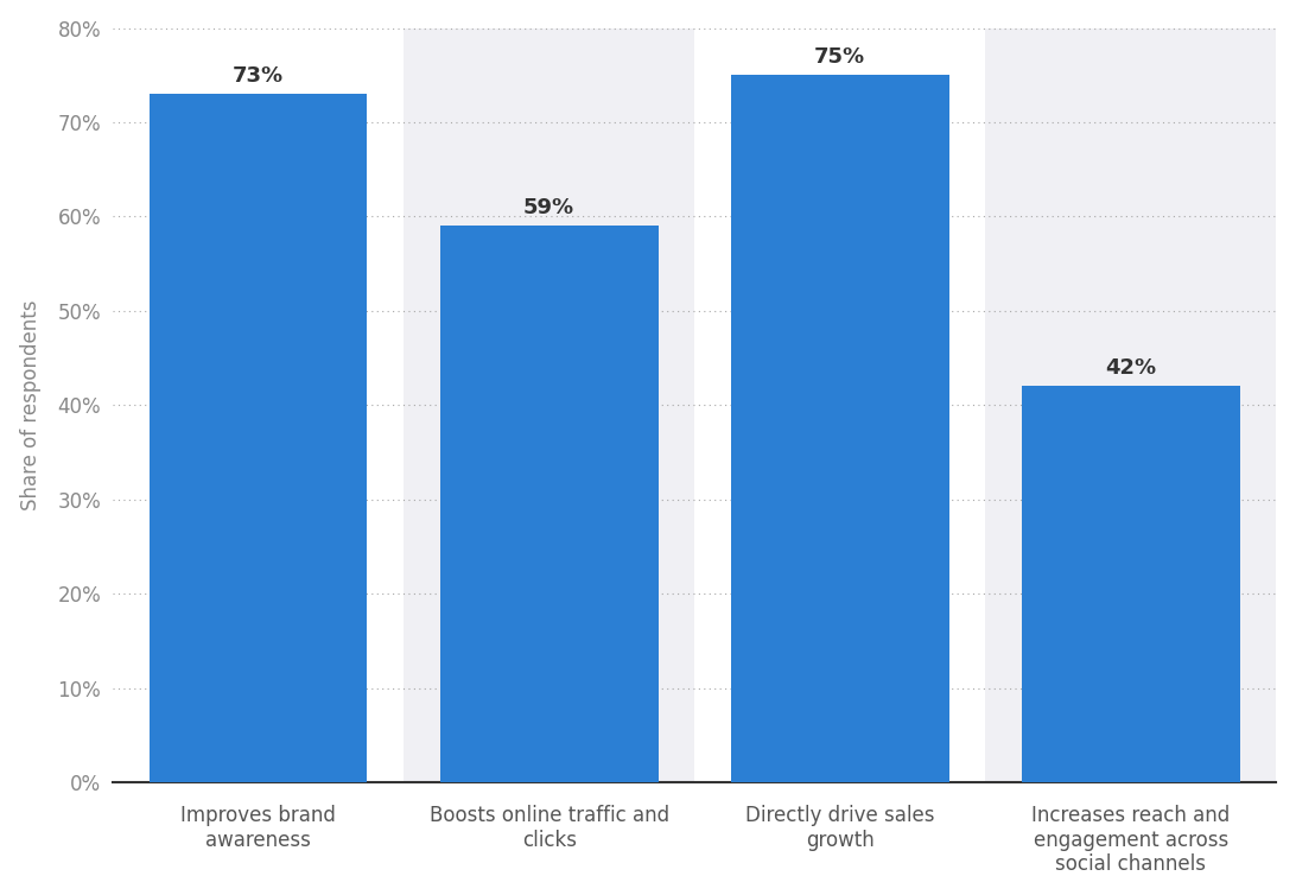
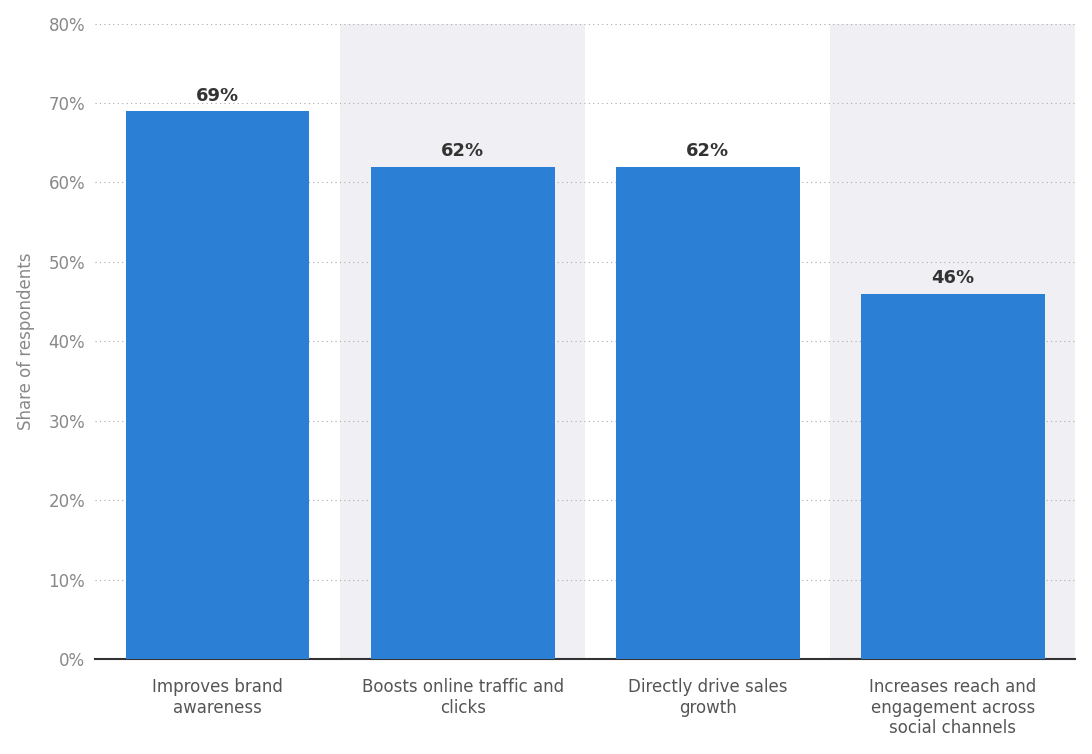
Improves brand awareness: 73% -> 69%
Boosts online traffic and clicks: 59% -> 62%
Directly drive sales growth: 75% -> 62%
Increases reach and engagement across social channels: 42% -> 46%
